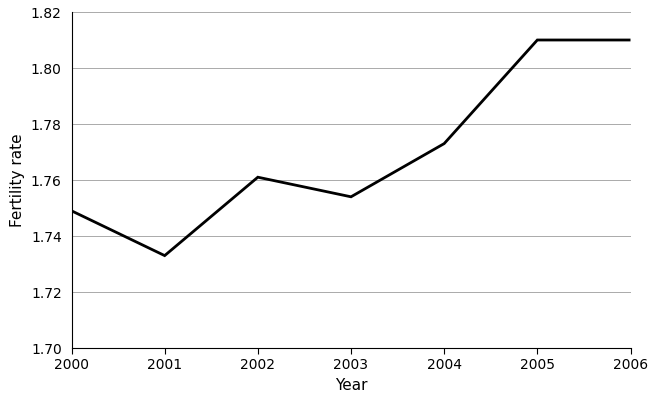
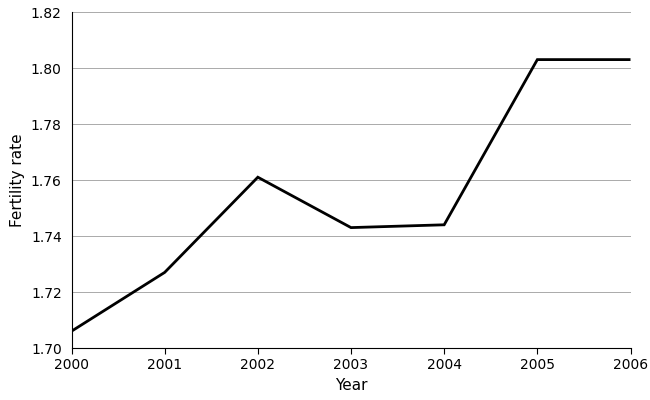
2000: 1.749 -> 1.706
2001: 1.733 -> 1.727
2003: 1.754 -> 1.743
2004: 1.773 -> 1.744
2005: 1.810 -> 1.803
2006: 1.810 -> 1.803
